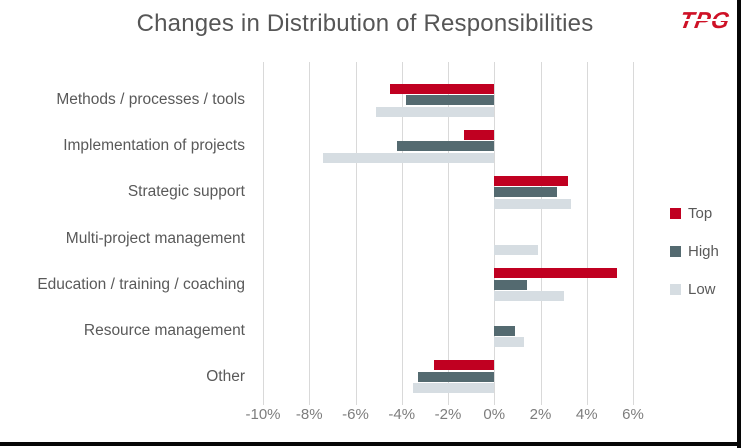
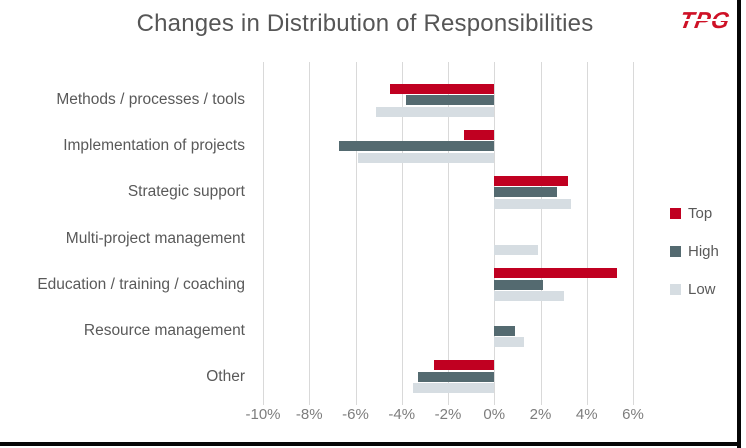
High/Implementation of projects: -4.2% -> -6.7%
Low/Implementation of projects: -7.4% -> -5.9%
High/Education / training / coaching: 1.4% -> 2.1%
